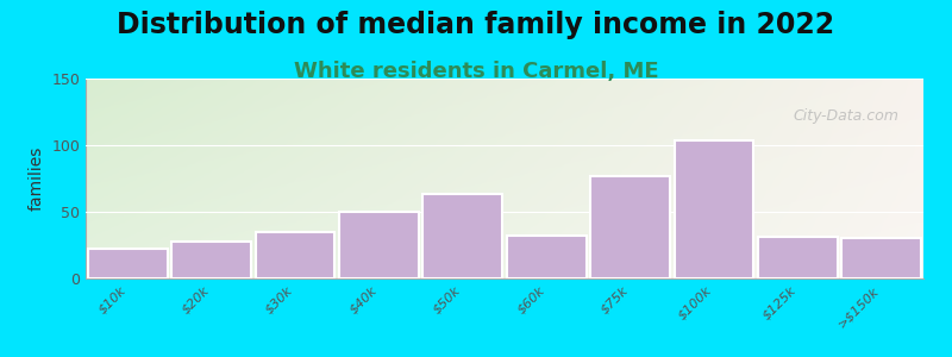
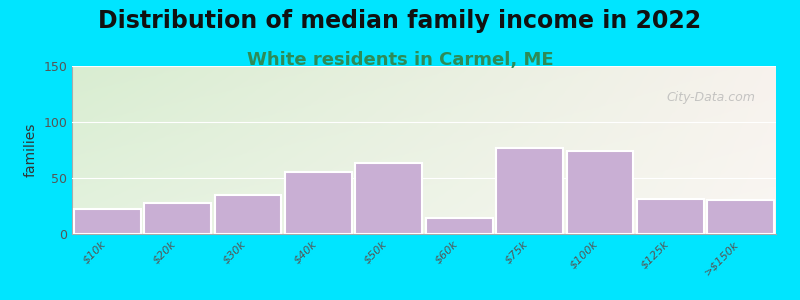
$40k: 50 -> 55
$60k: 32 -> 14
$100k: 104 -> 74
